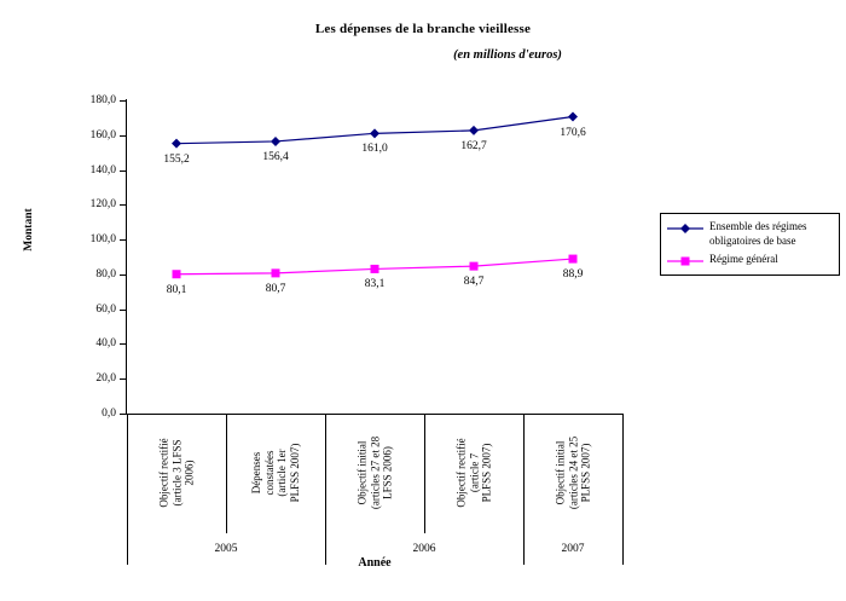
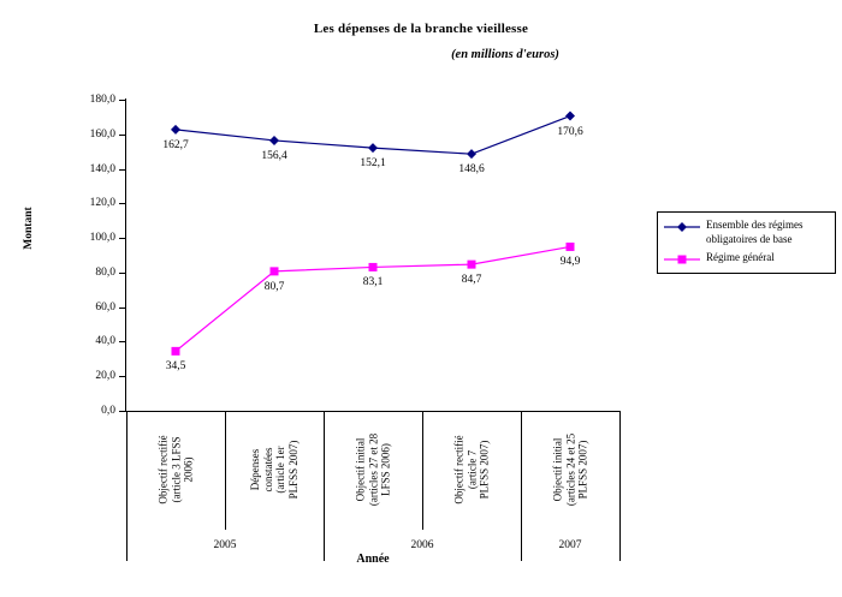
Ensemble des régimes obligatoires de base/Objectif rectifié (article 3 LFSS 2006): 155,2 -> 162,7
Régime général/Objectif rectifié (article 3 LFSS 2006): 80,1 -> 34,5
Ensemble des régimes obligatoires de base/Objectif initial (articles 27 et 28 LFSS 2006): 161,0 -> 152,1
Ensemble des régimes obligatoires de base/Objectif rectifié (article 7 PLFSS 2007): 162,7 -> 148,6
Régime général/Objectif initial (articles 24 et 25 PLFSS 2007): 88,9 -> 94,9
